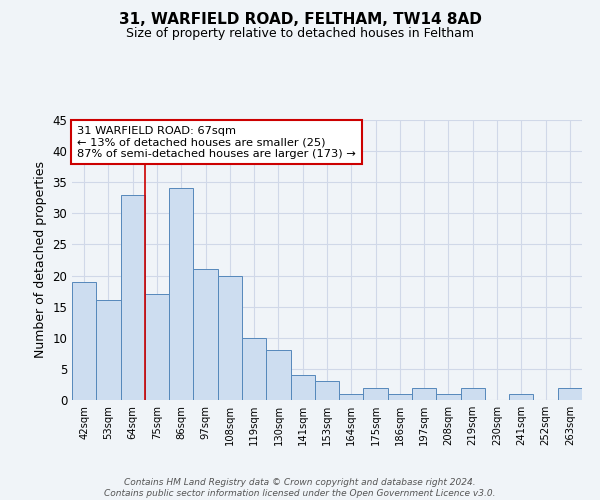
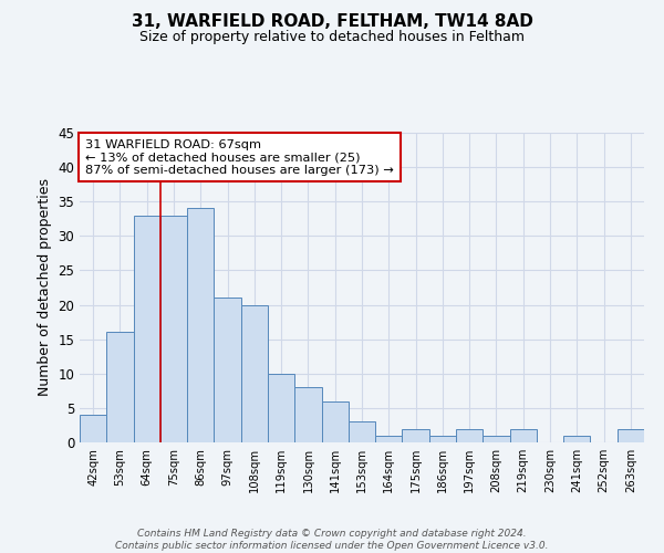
42sqm: 19 -> 4
75sqm: 17 -> 33
141sqm: 4 -> 6
